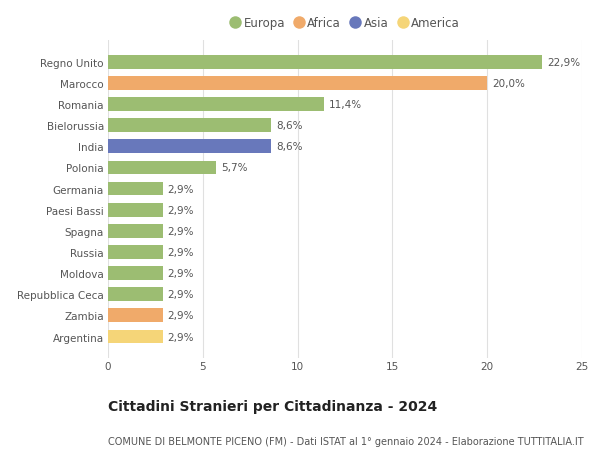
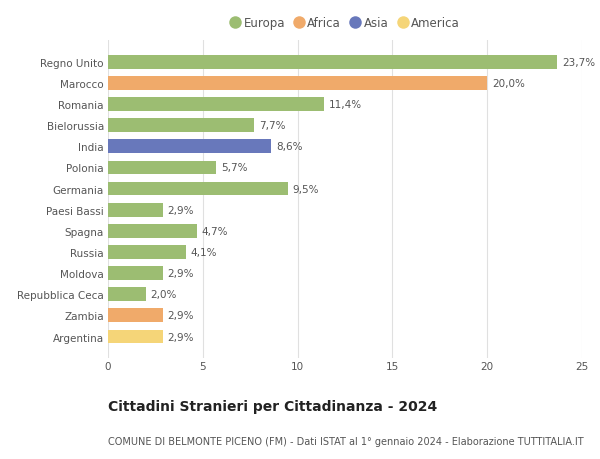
Regno Unito: 22,9% -> 23,7%
Bielorussia: 8,6% -> 7,7%
Germania: 2,9% -> 9,5%
Spagna: 2,9% -> 4,7%
Russia: 2,9% -> 4,1%
Repubblica Ceca: 2,9% -> 2,0%
